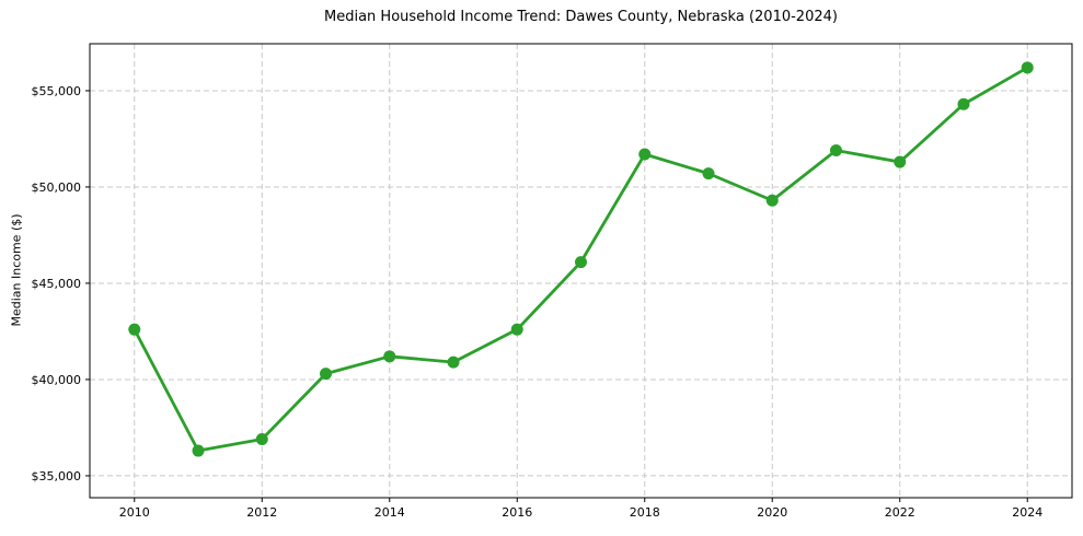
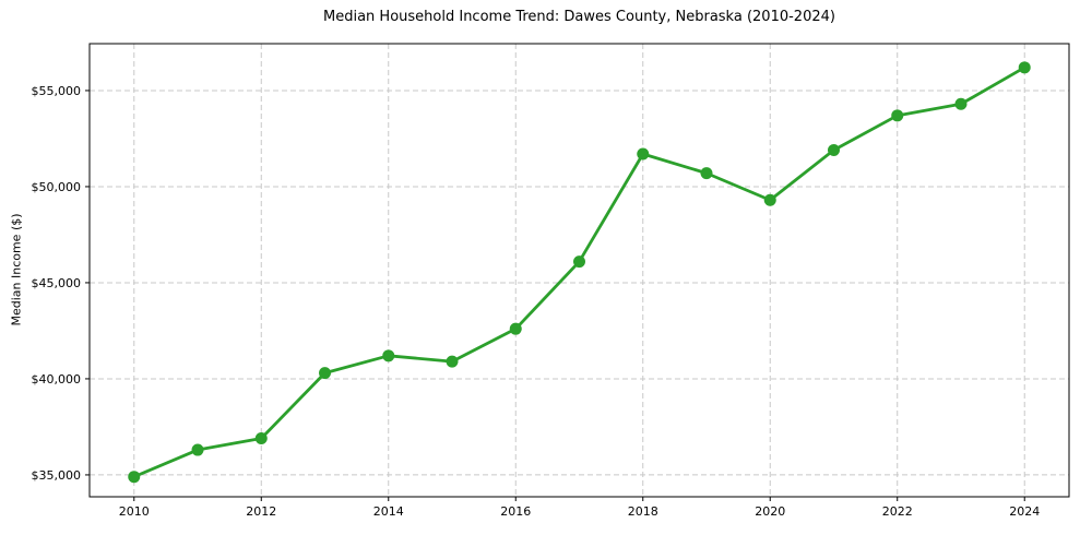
2010: $42600 -> $34900
2022: $51300 -> $53700
